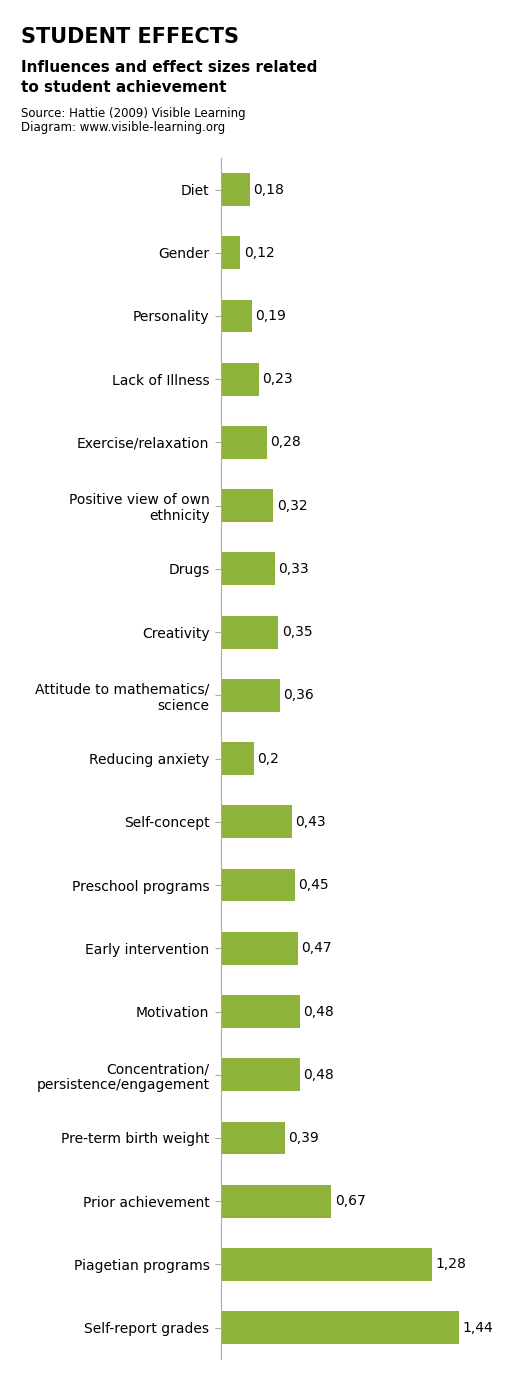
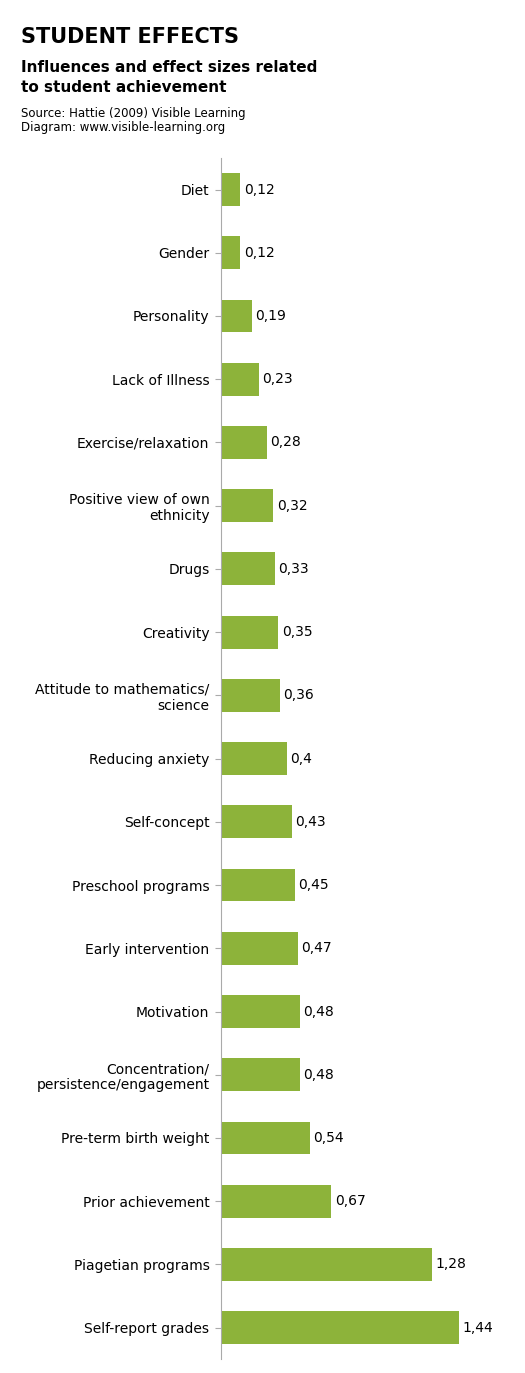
Diet: 0,18 -> 0,12
Reducing anxiety: 0,2 -> 0,4
Pre-term birth weight: 0,39 -> 0,54
